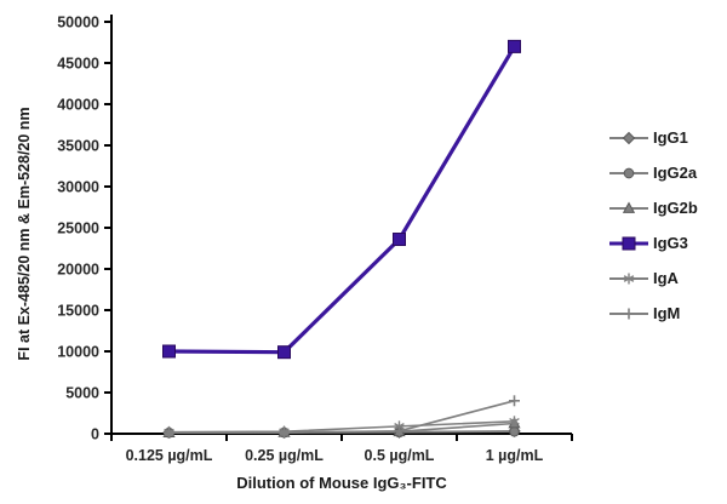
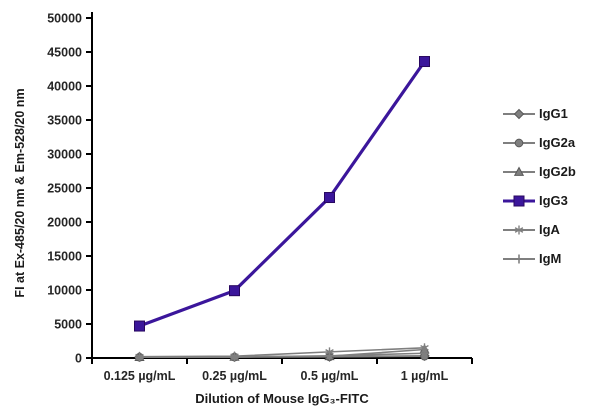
IgG3/0.125 µg/mL: 10000 -> 5000
IgG3/1 µg/mL: 47000 -> 44000
IgM/1 µg/mL: 4000 -> 1000
